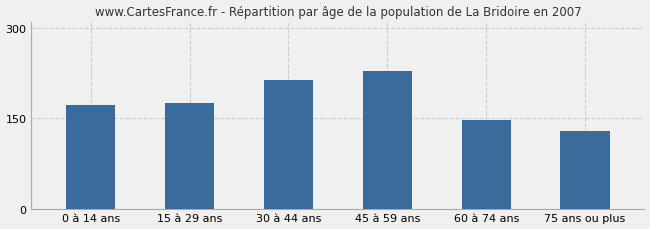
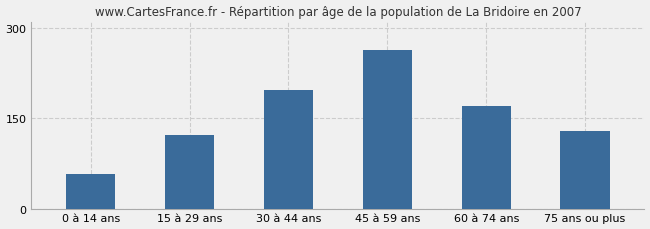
0 à 14 ans: 172 -> 58
15 à 29 ans: 175 -> 122
30 à 44 ans: 213 -> 196
45 à 59 ans: 228 -> 262
60 à 74 ans: 147 -> 170
